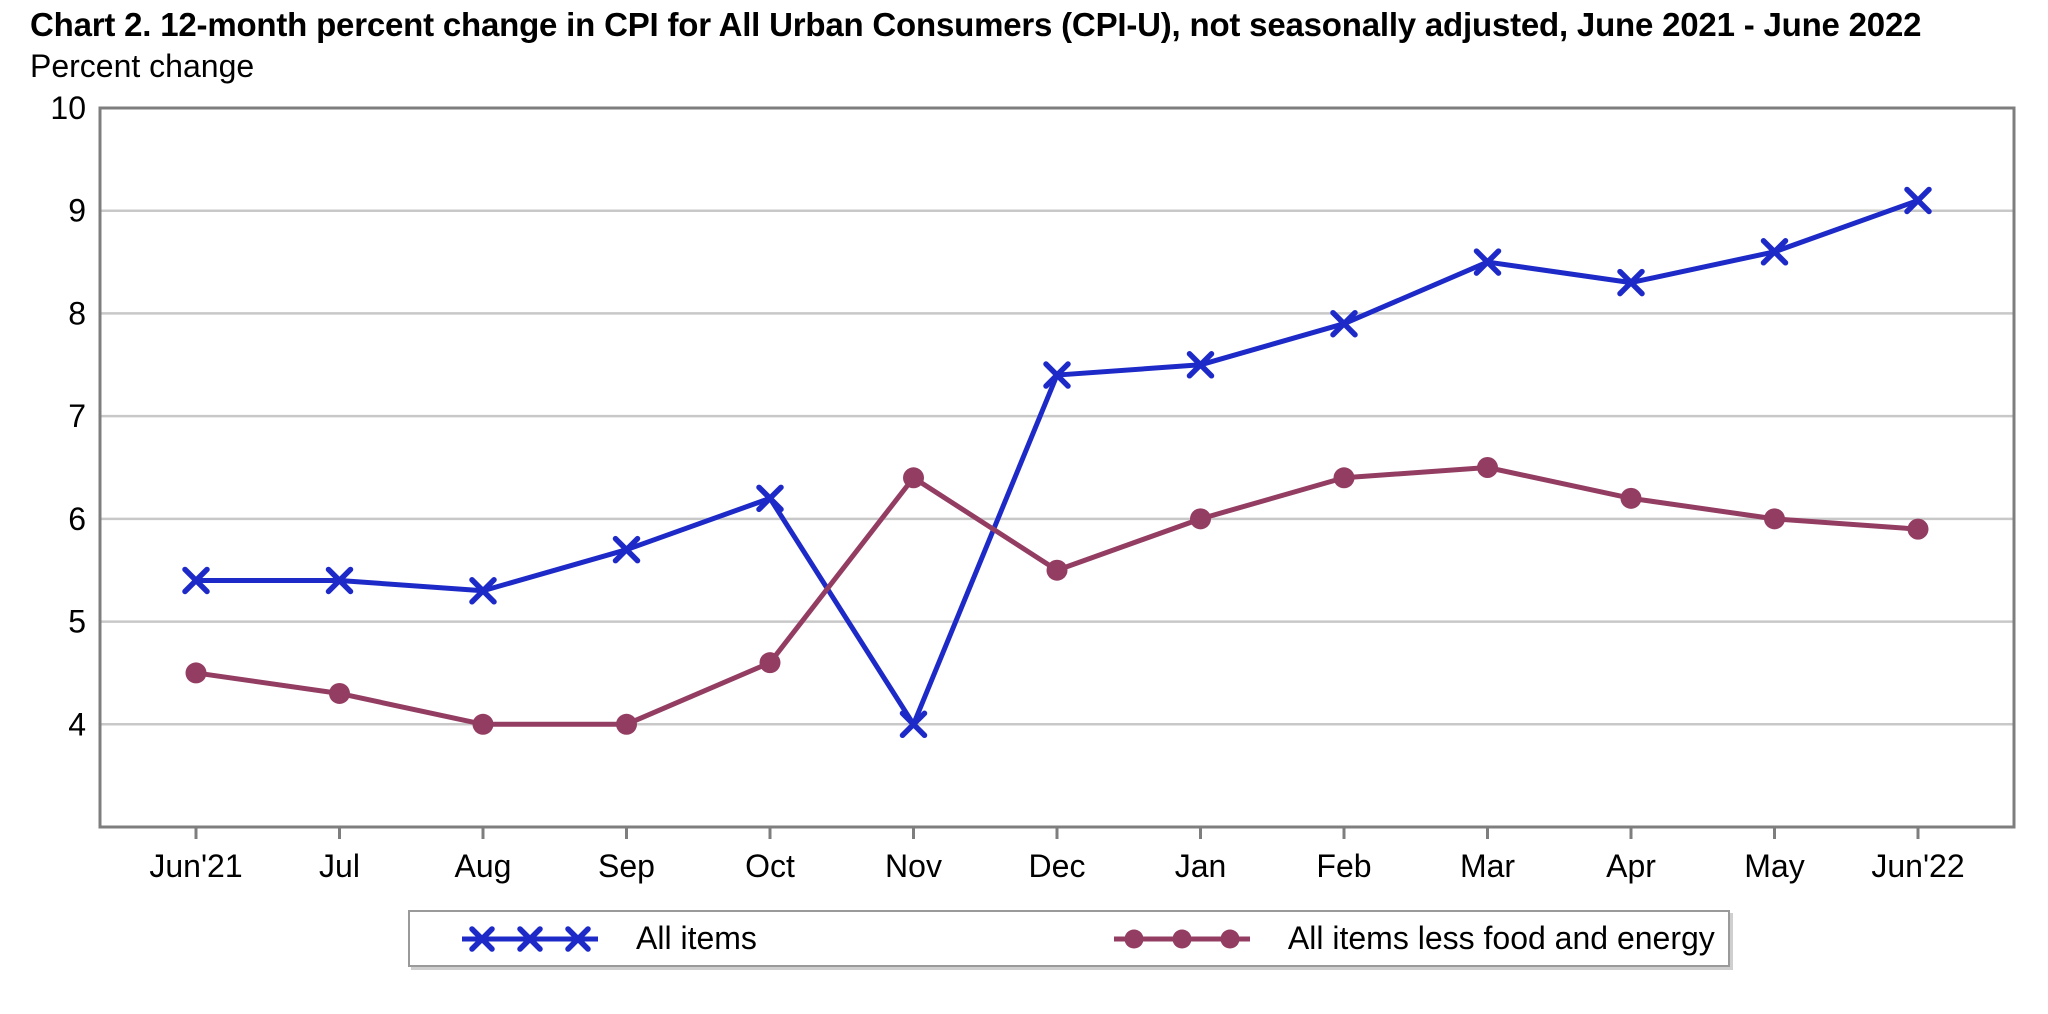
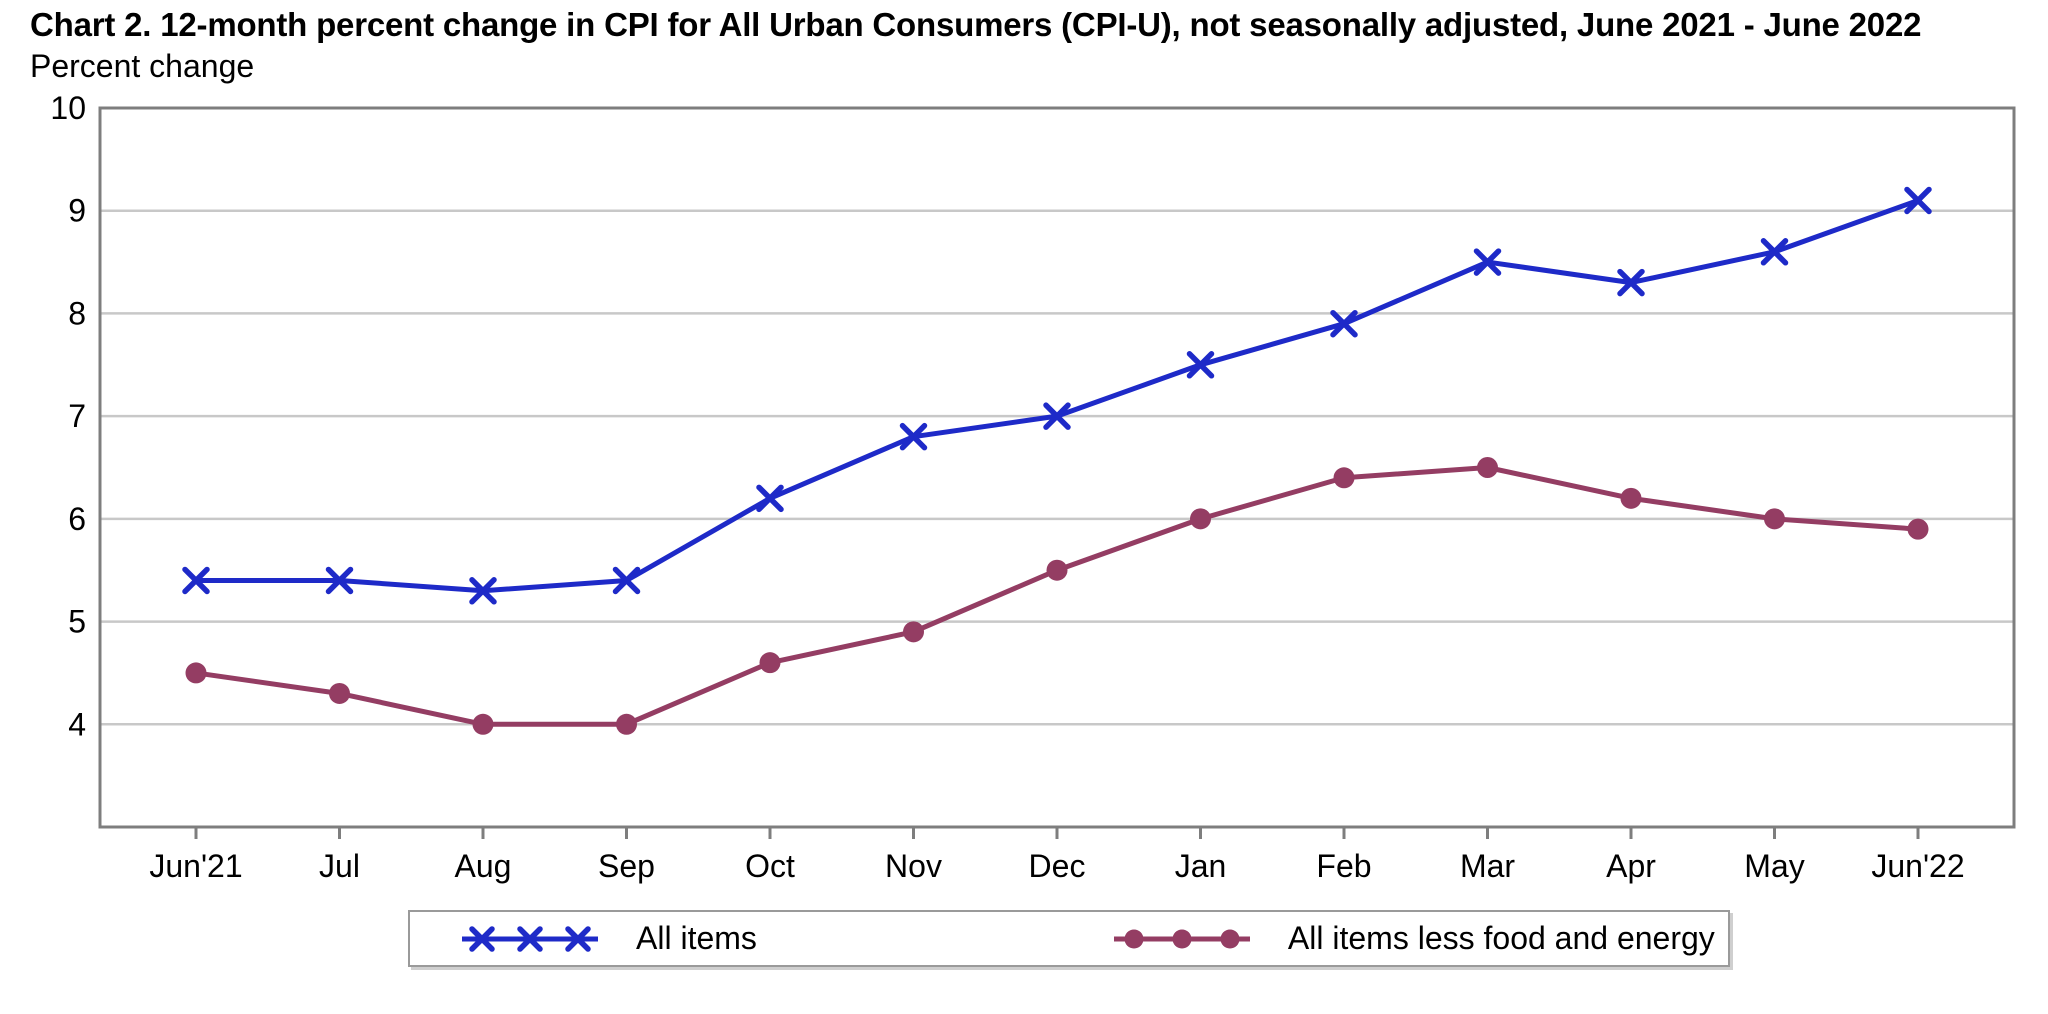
All items/Sep: 5.7 -> 5.4
All items/Nov: 4.0 -> 6.8
All items less food and energy/Nov: 6.4 -> 4.9
All items/Dec: 7.4 -> 7.0
